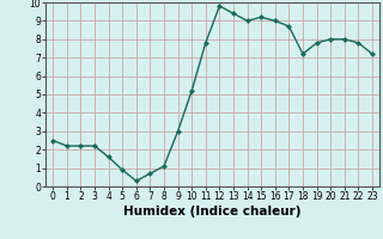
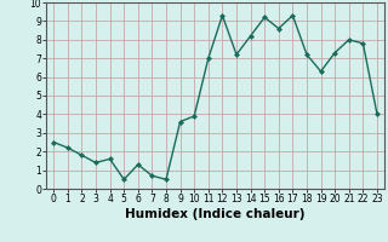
2: 2.2 -> 1.8
3: 2.2 -> 1.4
5: 0.9 -> 0.5
6: 0.3 -> 1.3
8: 1.1 -> 0.5
9: 3.0 -> 3.6
10: 5.2 -> 3.9
11: 7.8 -> 7.0
12: 9.8 -> 9.3
13: 9.4 -> 7.2
14: 9.0 -> 8.2
16: 9.0 -> 8.6
17: 8.7 -> 9.3
19: 7.8 -> 6.3
20: 8.0 -> 7.3
23: 7.2 -> 4.0
